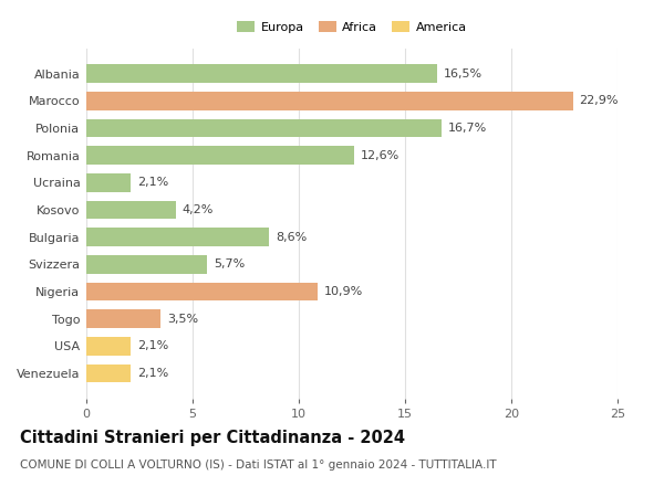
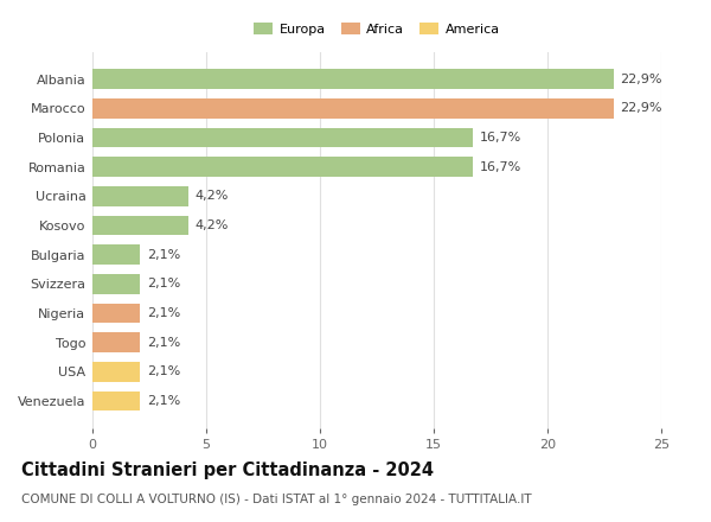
Albania: 16,5% -> 22,9%
Romania: 12,6% -> 16,7%
Ucraina: 2,1% -> 4,2%
Bulgaria: 8,6% -> 2,1%
Svizzera: 5,7% -> 2,1%
Nigeria: 10,9% -> 2,1%
Togo: 3,5% -> 2,1%
